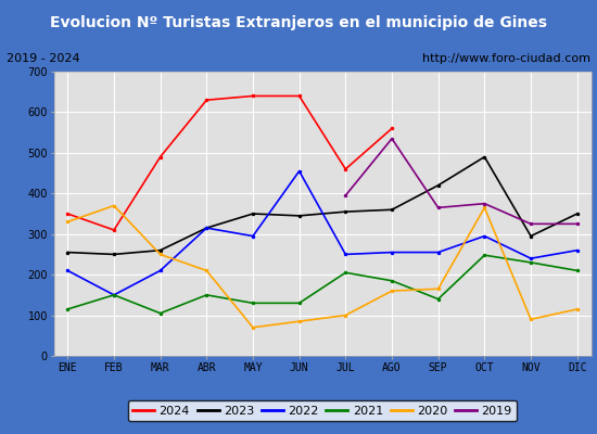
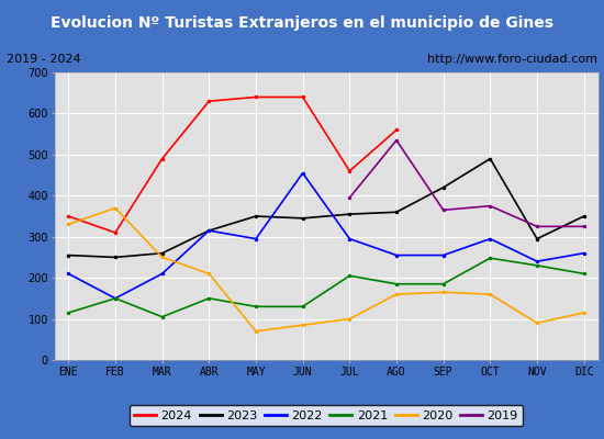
2022/JUL: 250 -> 295
2021/SEP: 140 -> 185
2020/OCT: 365 -> 160
